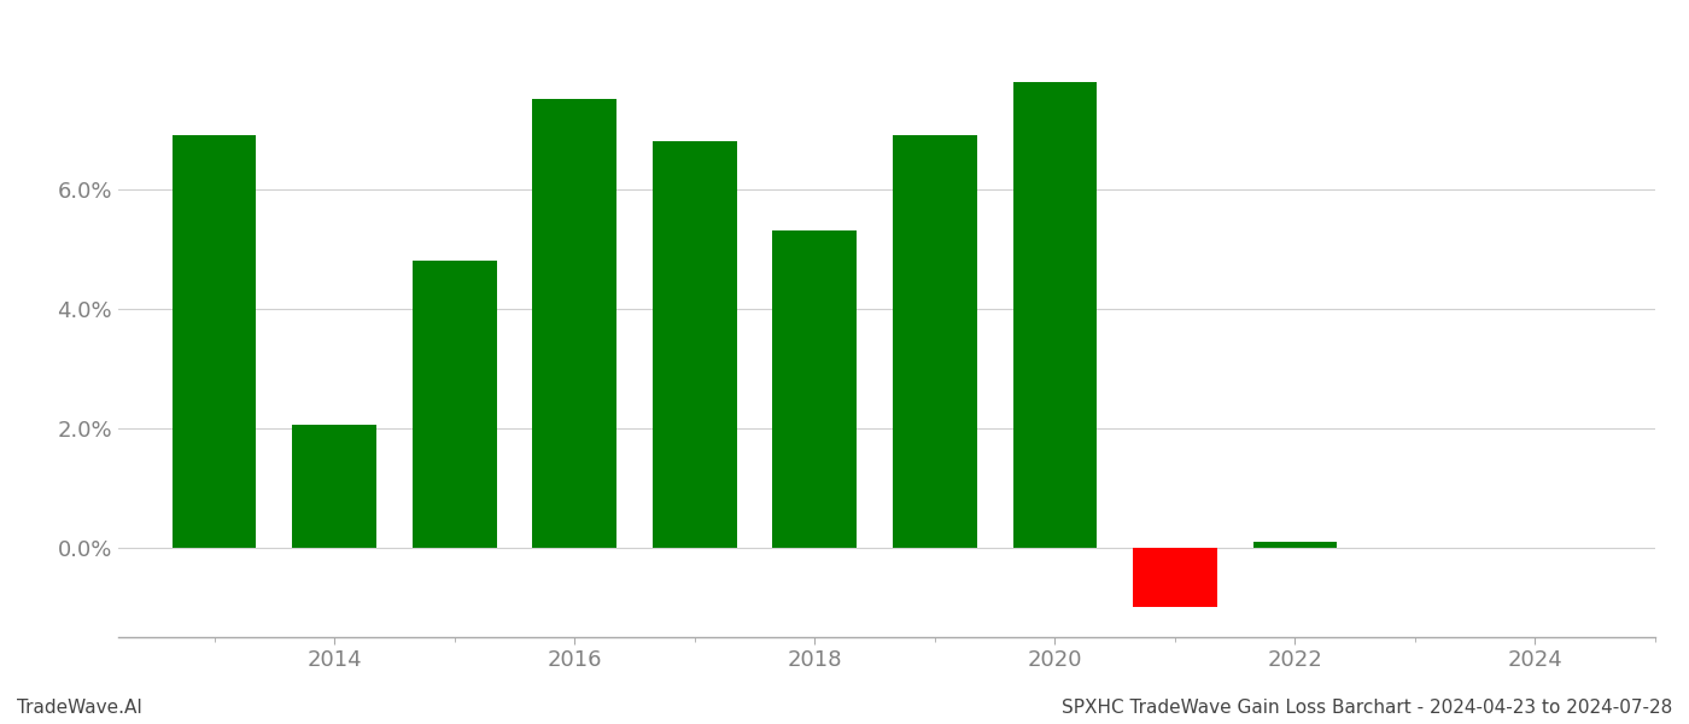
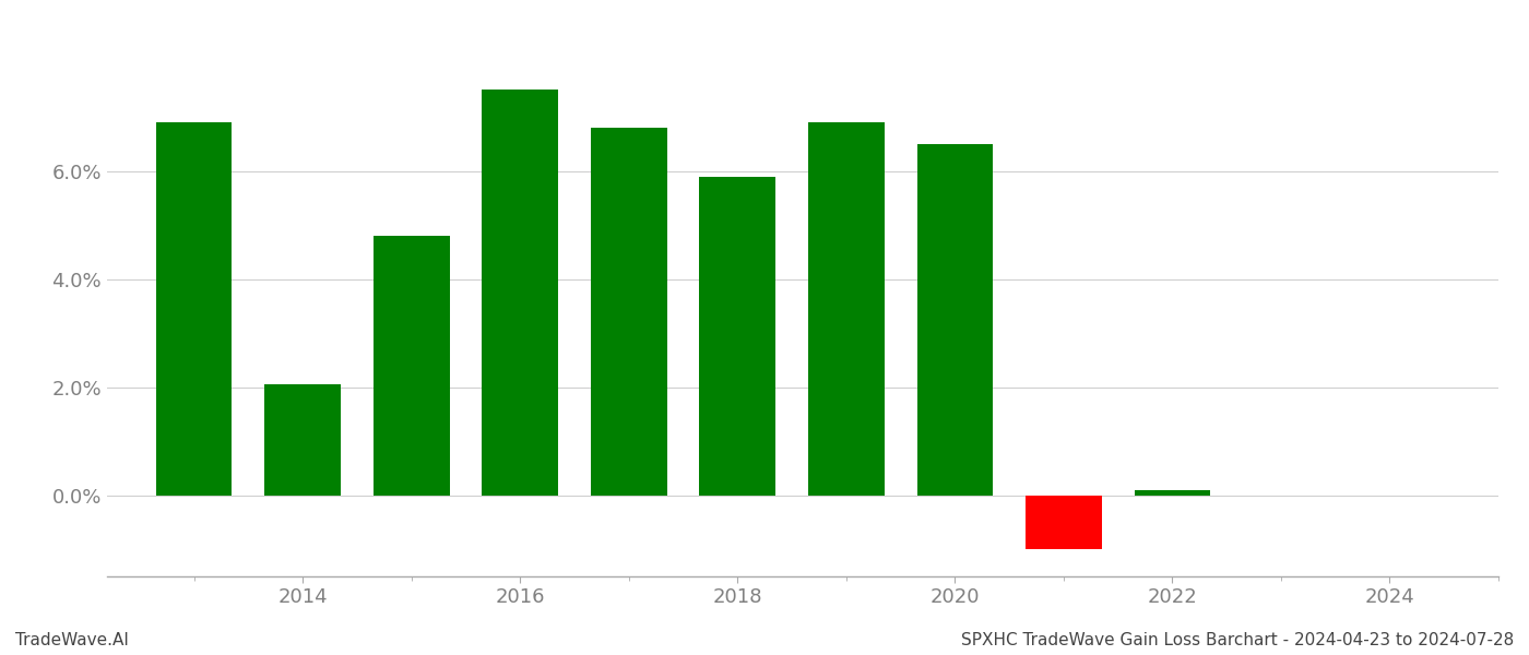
2018: 5.30% -> 5.90%
2020: 7.80% -> 6.50%
